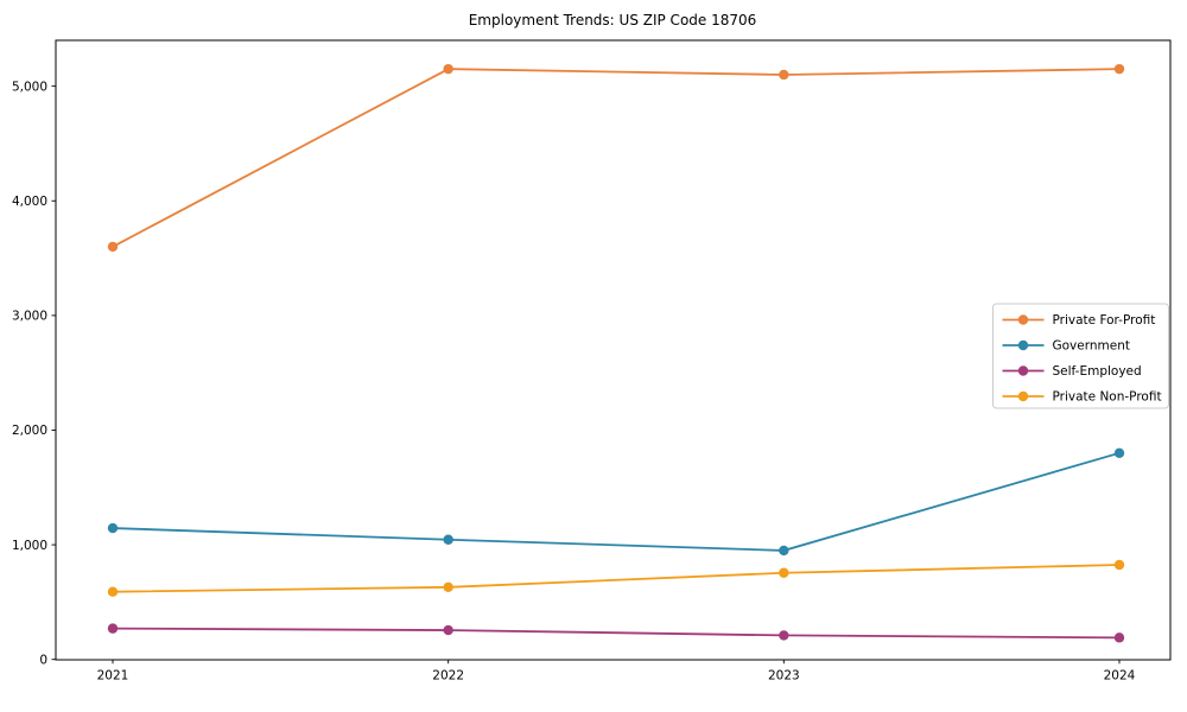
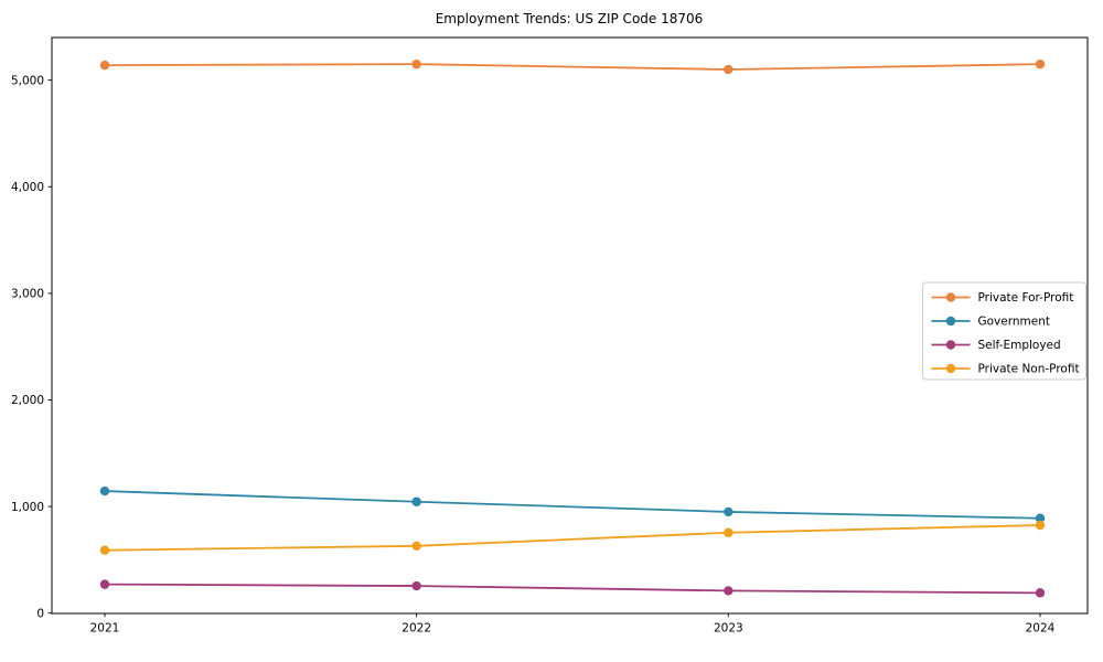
Private For-Profit/2021: 3600 -> 5100
Government/2024: 1800 -> 900
